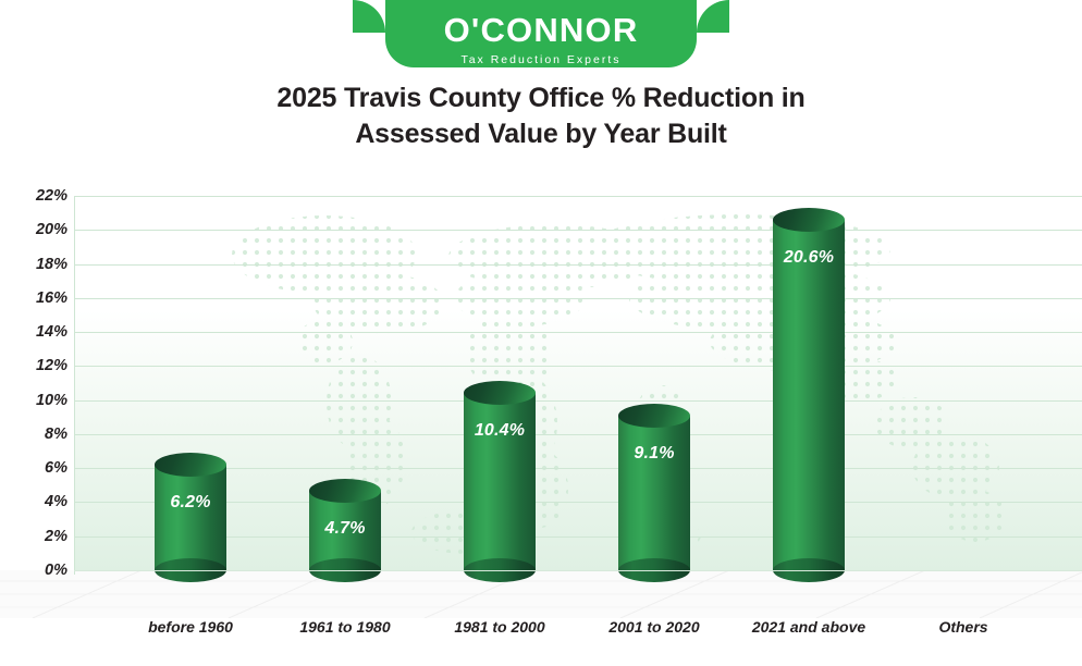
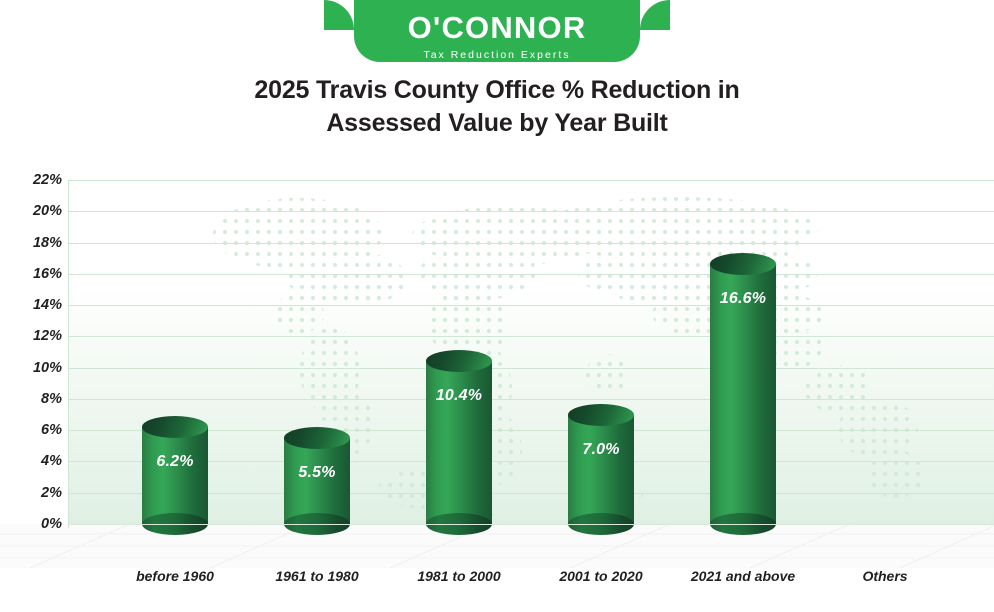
1961 to 1980: 4.7% -> 5.5%
2001 to 2020: 9.1% -> 7.0%
2021 and above: 20.6% -> 16.6%
